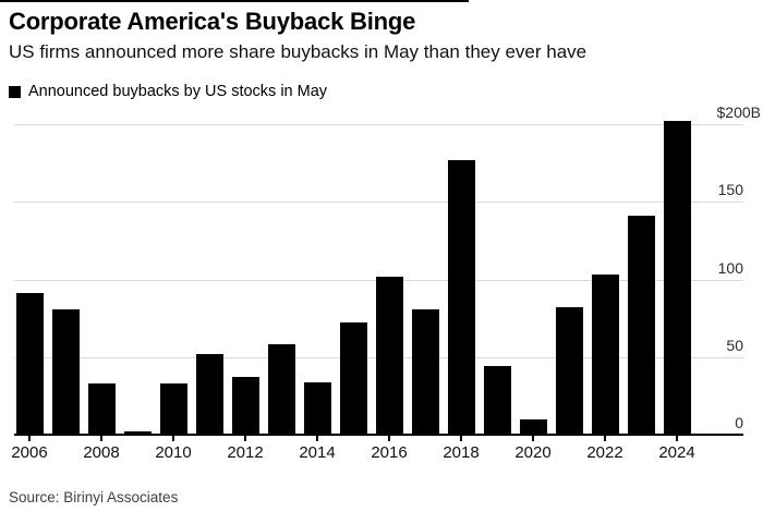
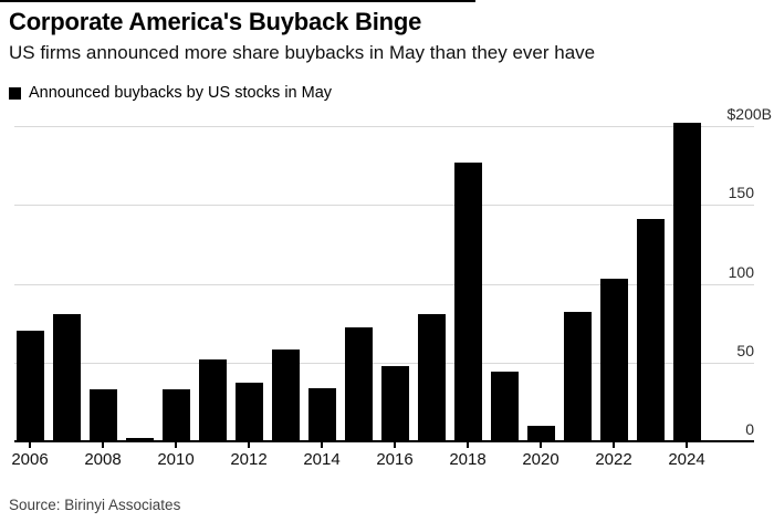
2006: 91 -> 70
2016: 102 -> 48
